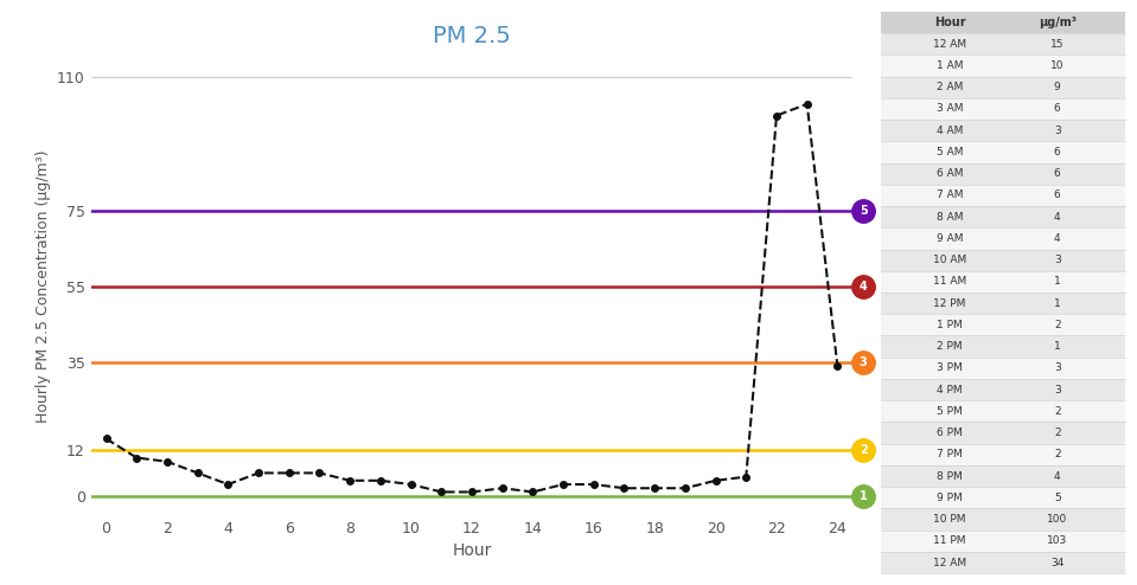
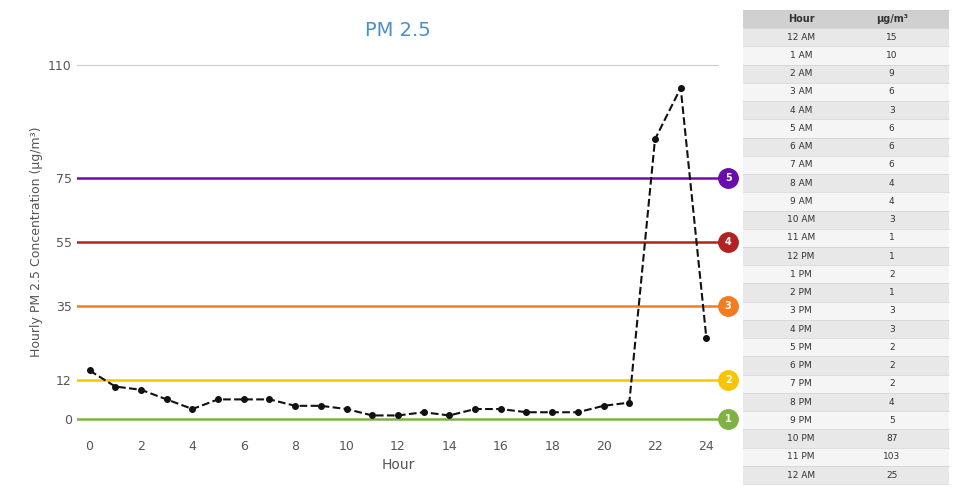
22: 100 -> 87
24: 34 -> 25
